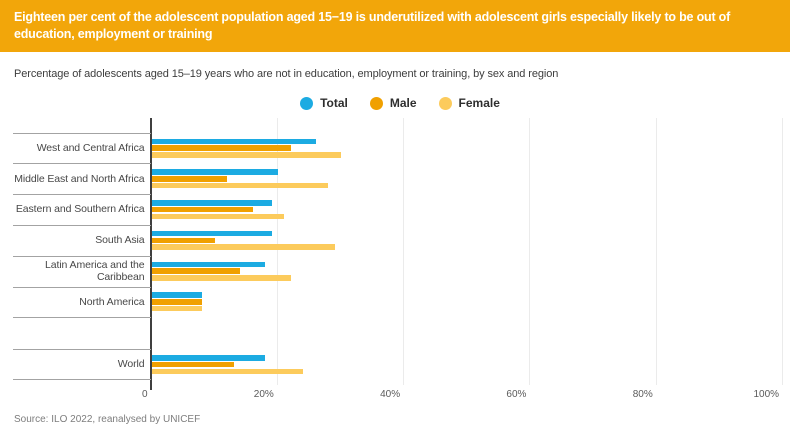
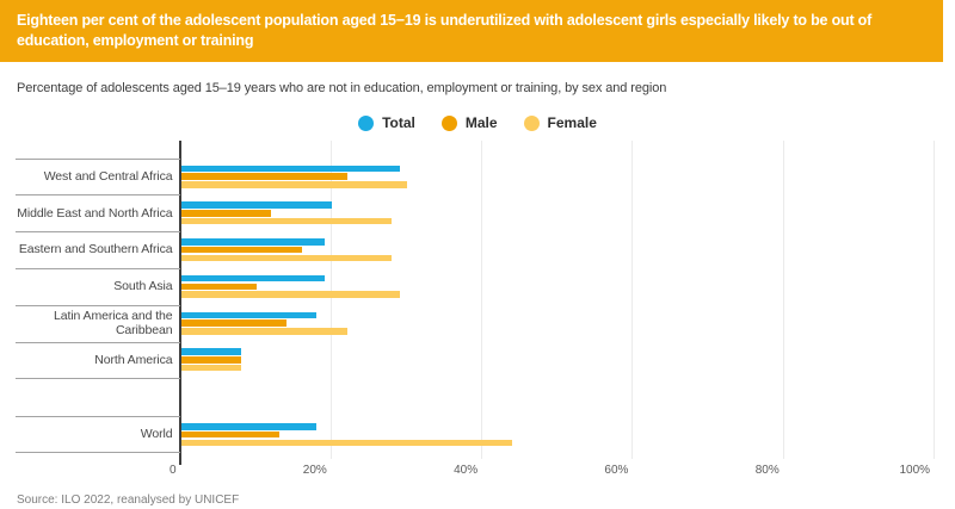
Total/West and Central Africa: 26% -> 29%
Female/Eastern and Southern Africa: 21% -> 28%
Female/World: 24% -> 44%
